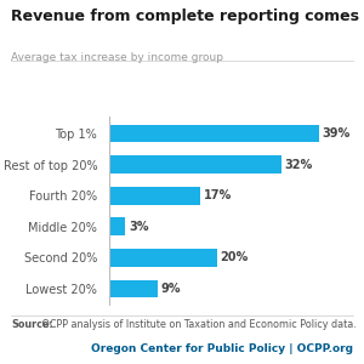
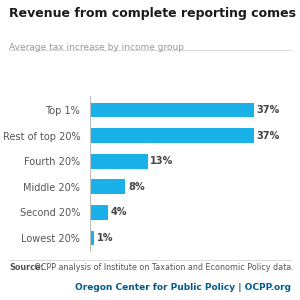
Top 1%: 39% -> 37%
Rest of top 20%: 32% -> 37%
Fourth 20%: 17% -> 13%
Middle 20%: 3% -> 8%
Second 20%: 20% -> 4%
Lowest 20%: 9% -> 1%
